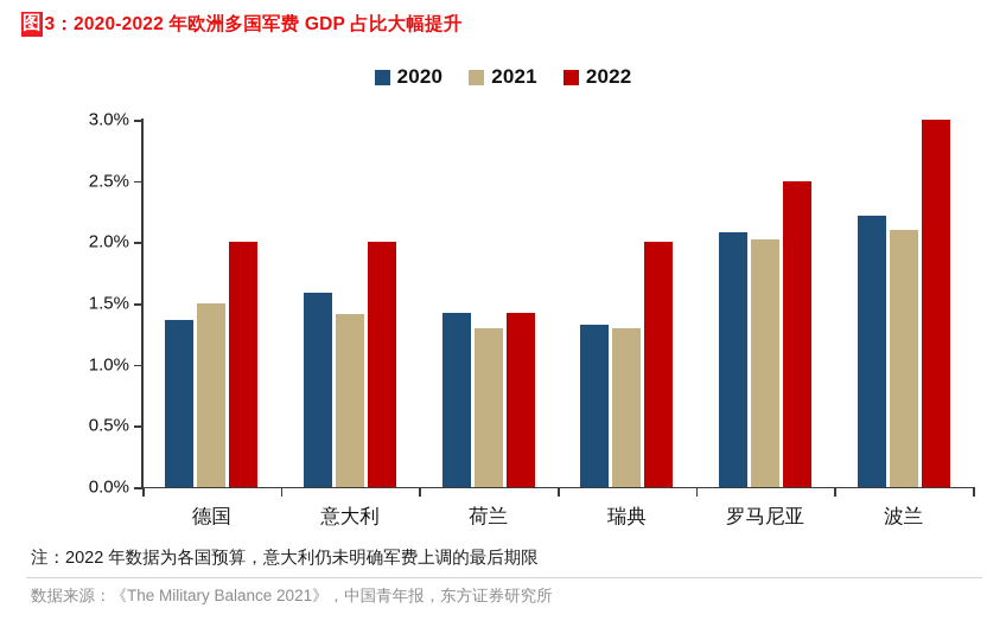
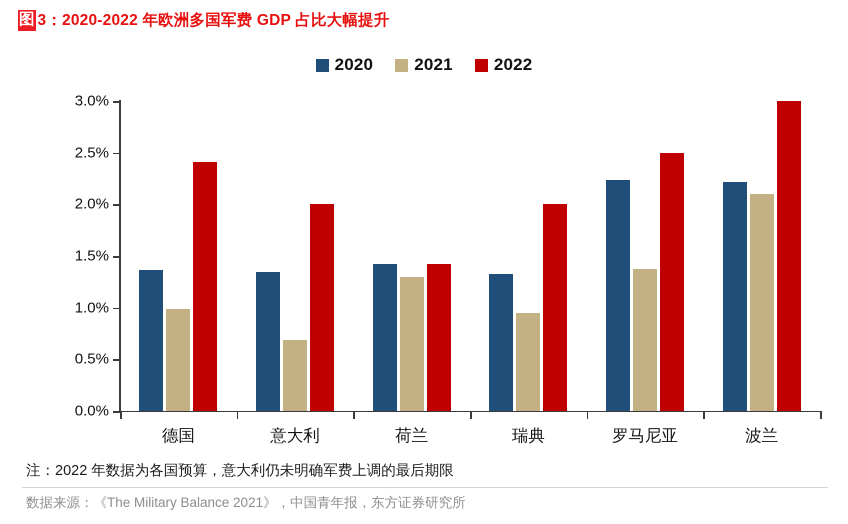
2021/德国: 1.50% -> 0.99%
2022/德国: 2.00% -> 2.41%
2020/意大利: 1.59% -> 1.35%
2021/意大利: 1.41% -> 0.69%
2021/瑞典: 1.30% -> 0.95%
2020/罗马尼亚: 2.08% -> 2.24%
2021/罗马尼亚: 2.02% -> 1.37%
